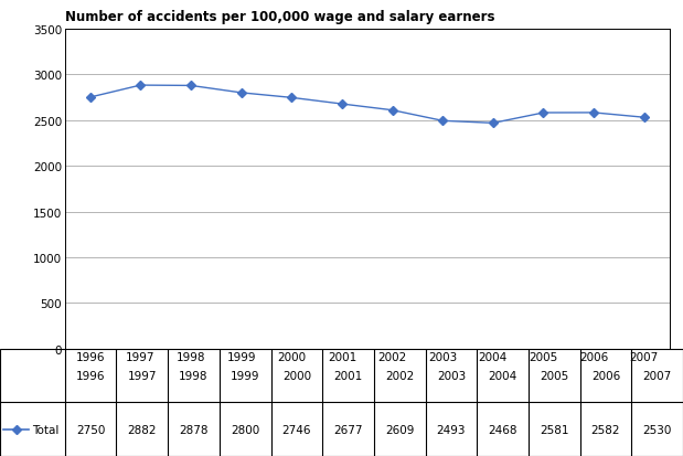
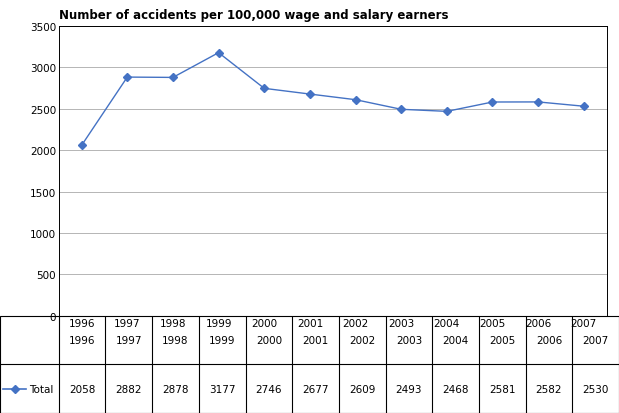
1996: 2750 -> 2058
1999: 2800 -> 3177
